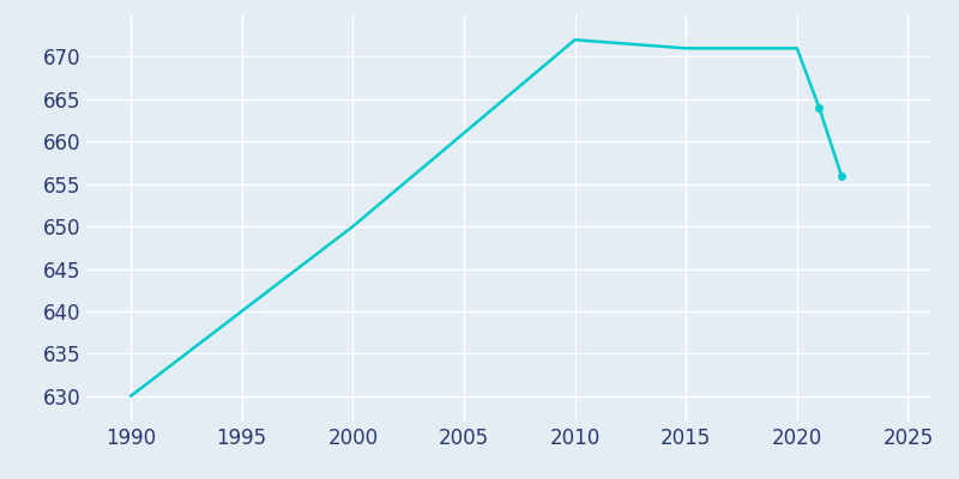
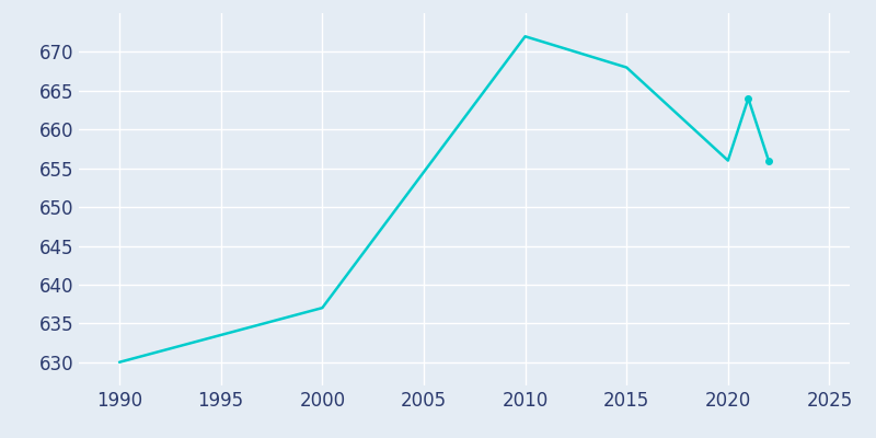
2000: 650 -> 637
2015: 671 -> 668
2020: 671 -> 656
